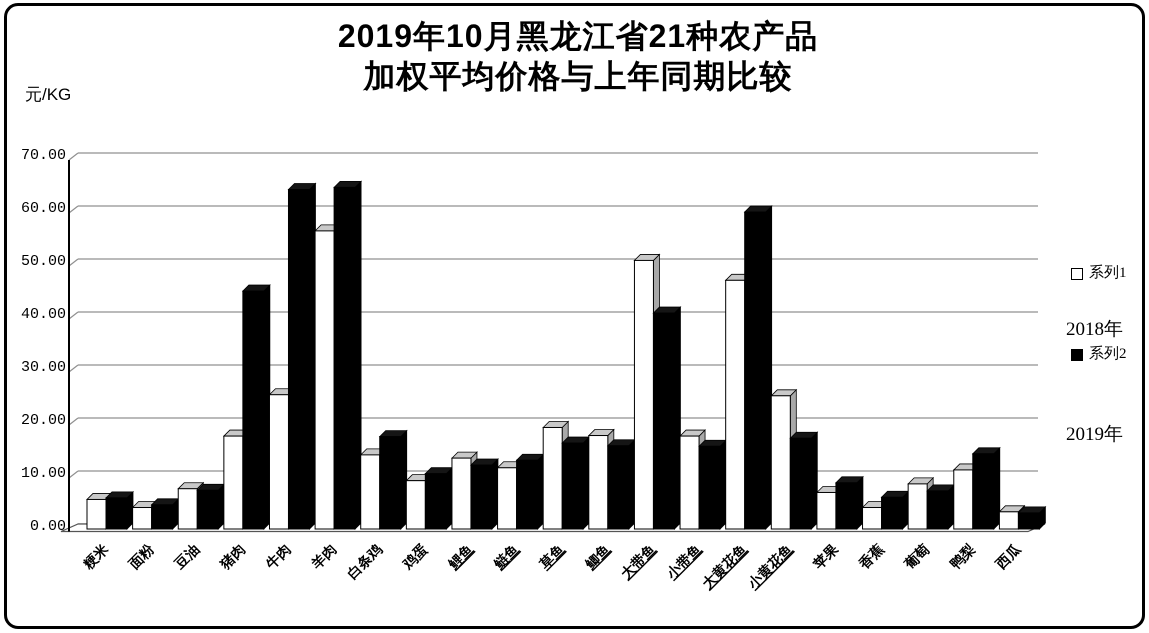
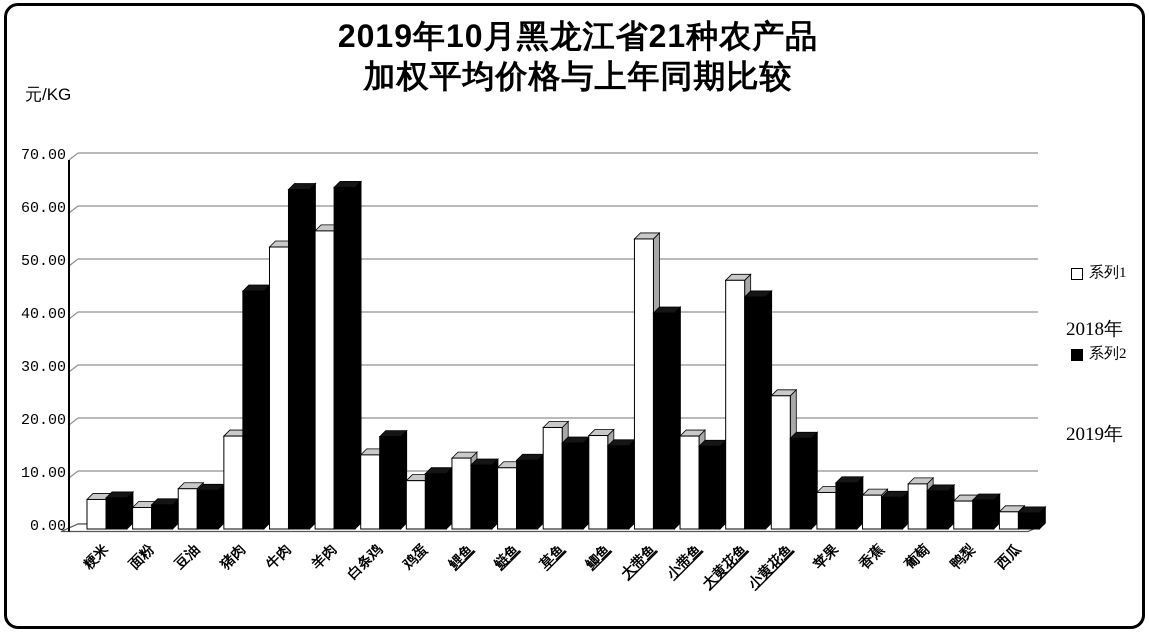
系列1/牛肉: 25 -> 52
系列1/大带鱼: 50 -> 54
系列2/大黄花鱼: 59 -> 43
系列1/香蕉: 4 -> 6
系列1/鸭梨: 11 -> 5
系列2/鸭梨: 14 -> 5
